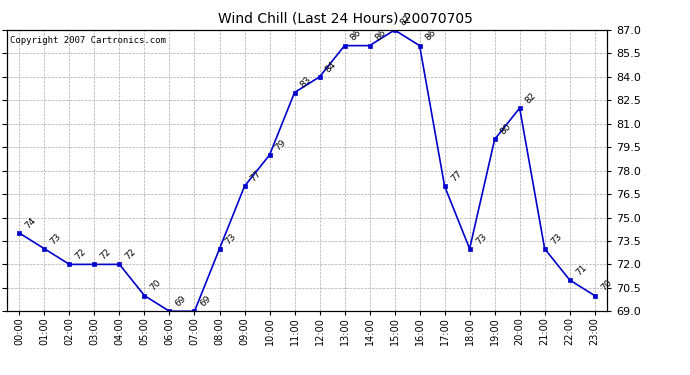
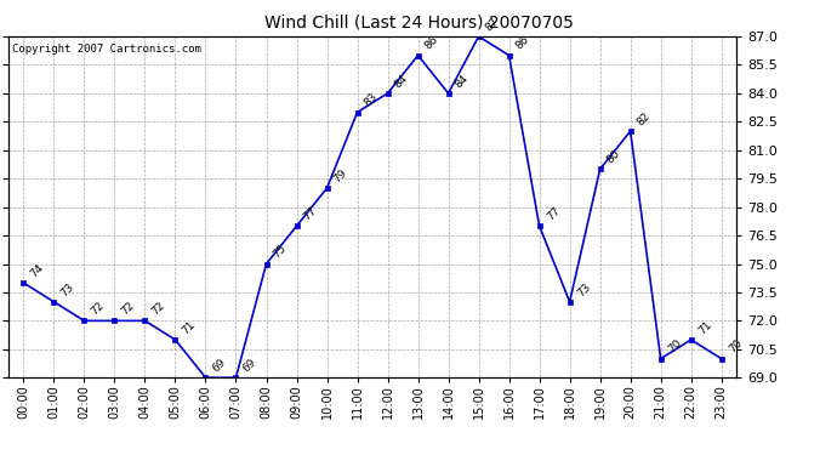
05:00: 70 -> 71
08:00: 73 -> 75
14:00: 86 -> 84
21:00: 73 -> 70
